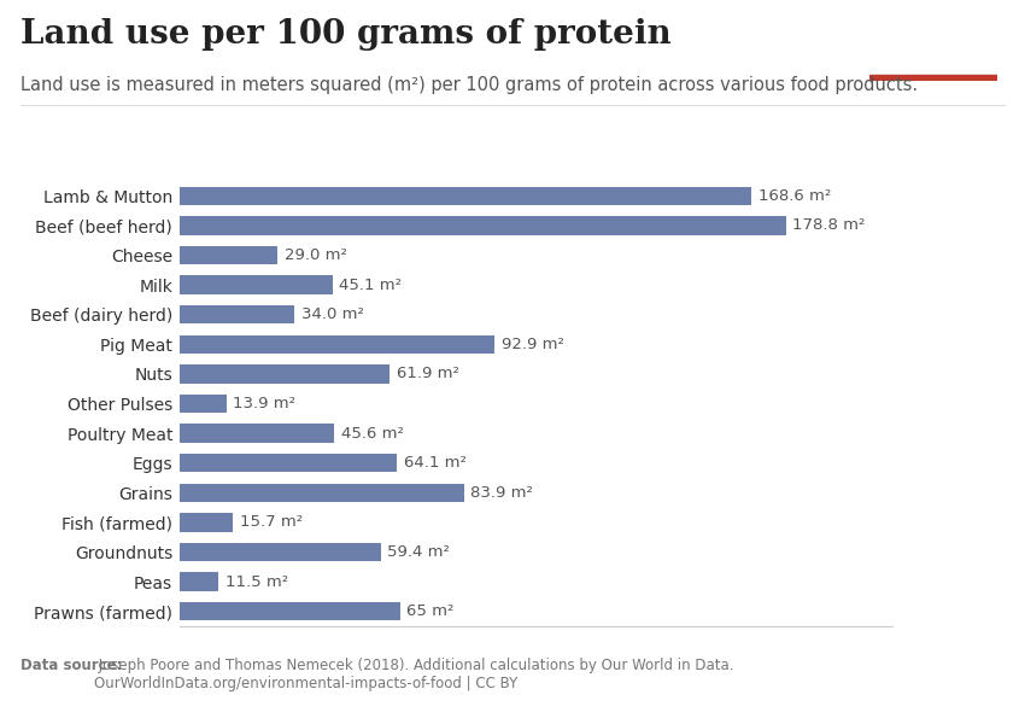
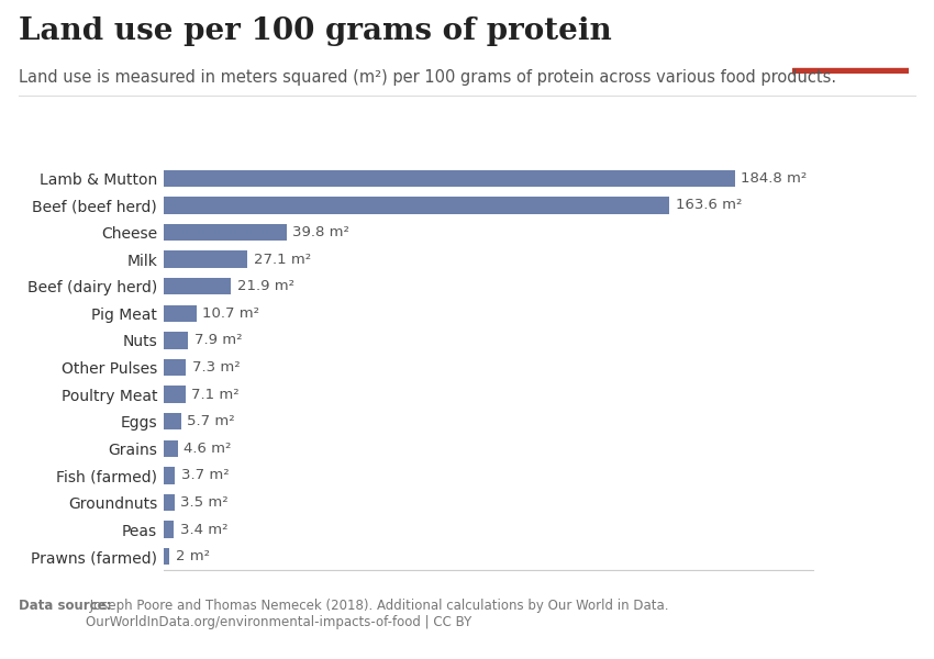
Lamb & Mutton: 168.6 -> 184.8
Beef (beef herd): 178.8 -> 163.6
Cheese: 29.0 -> 39.8
Milk: 45.1 -> 27.1
Beef (dairy herd): 34.0 -> 21.9
Pig Meat: 92.9 -> 10.7
Nuts: 61.9 -> 7.9
Other Pulses: 13.9 -> 7.3
Poultry Meat: 45.6 -> 7.1
Eggs: 64.1 -> 5.7
Grains: 83.9 -> 4.6
Fish (farmed): 15.7 -> 3.7
Groundnuts: 59.4 -> 3.5
Peas: 11.5 -> 3.4
Prawns (farmed): 65 -> 2
